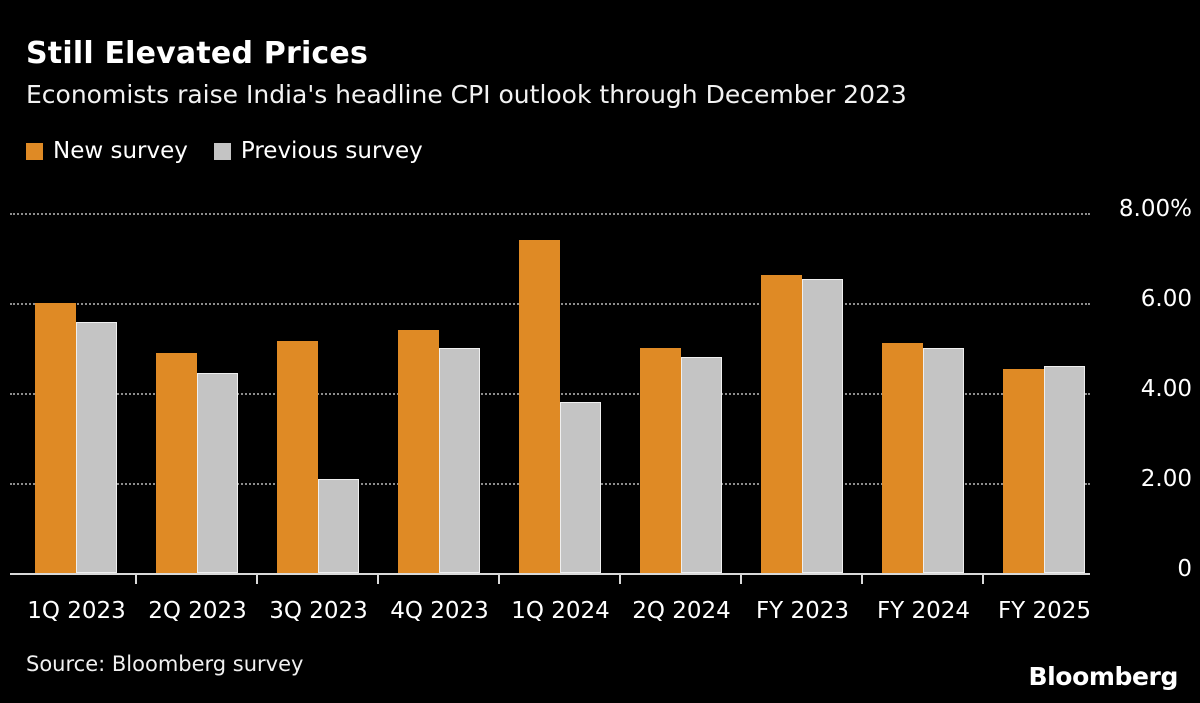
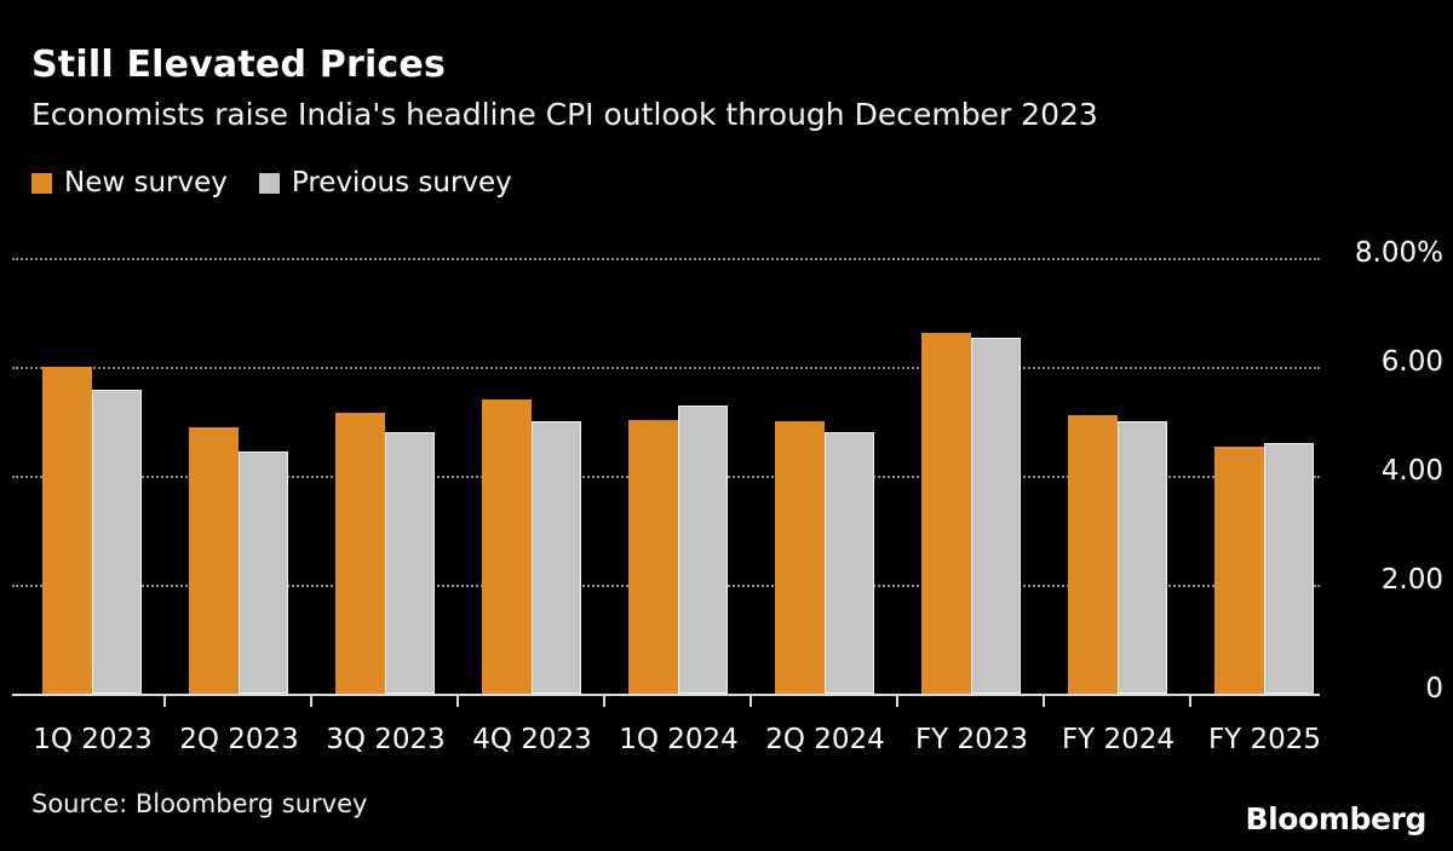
Previous survey/3Q 2023: 2.1% -> 4.8%
New survey/1Q 2024: 7.4% -> 5.0%
Previous survey/1Q 2024: 3.8% -> 5.3%
